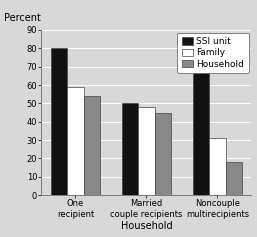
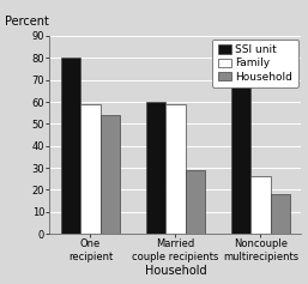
SSI unit/Married couple recipients: 50 -> 60
Family/Married couple recipients: 48 -> 59
Household/Married couple recipients: 45 -> 29
Family/Noncouple multirecipients: 31 -> 26
